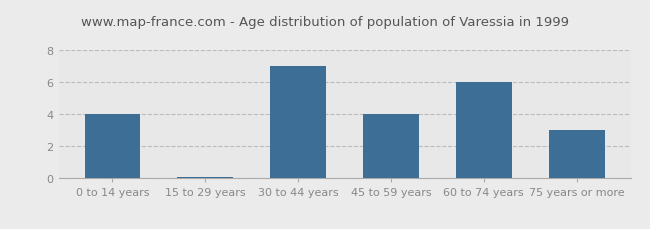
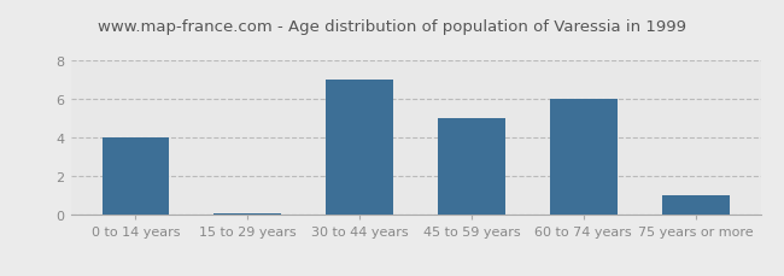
45 to 59 years: 4.0 -> 5.0
75 years or more: 3.0 -> 1.0
